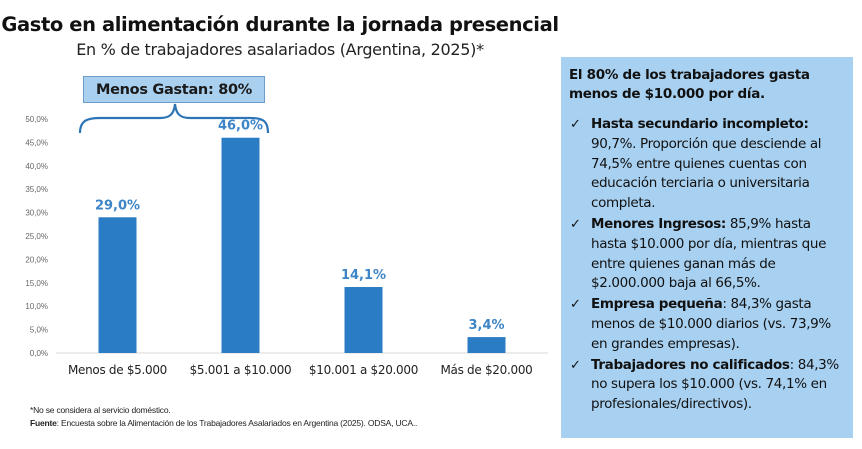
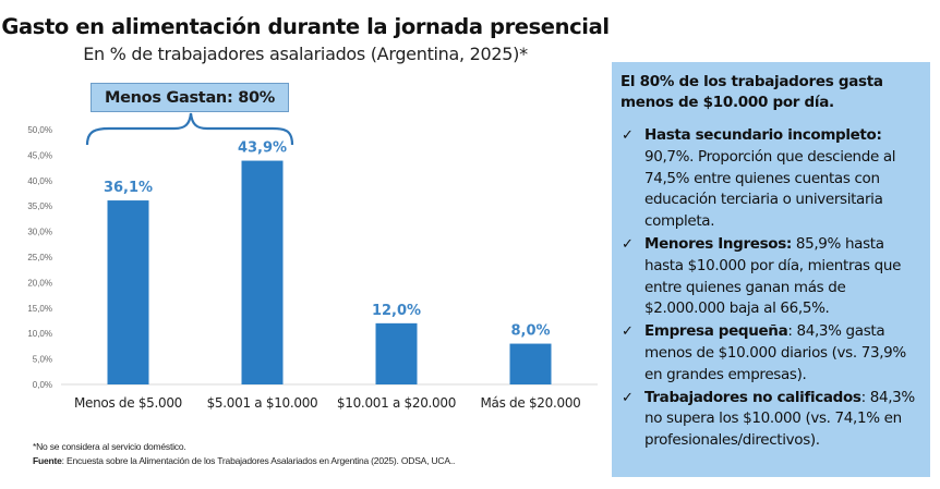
Menos de $5.000: 29,0% -> 36,1%
$5.001 a $10.000: 46,0% -> 43,9%
$10.001 a $20.000: 14,1% -> 12,0%
Más de $20.000: 3,4% -> 8,0%
